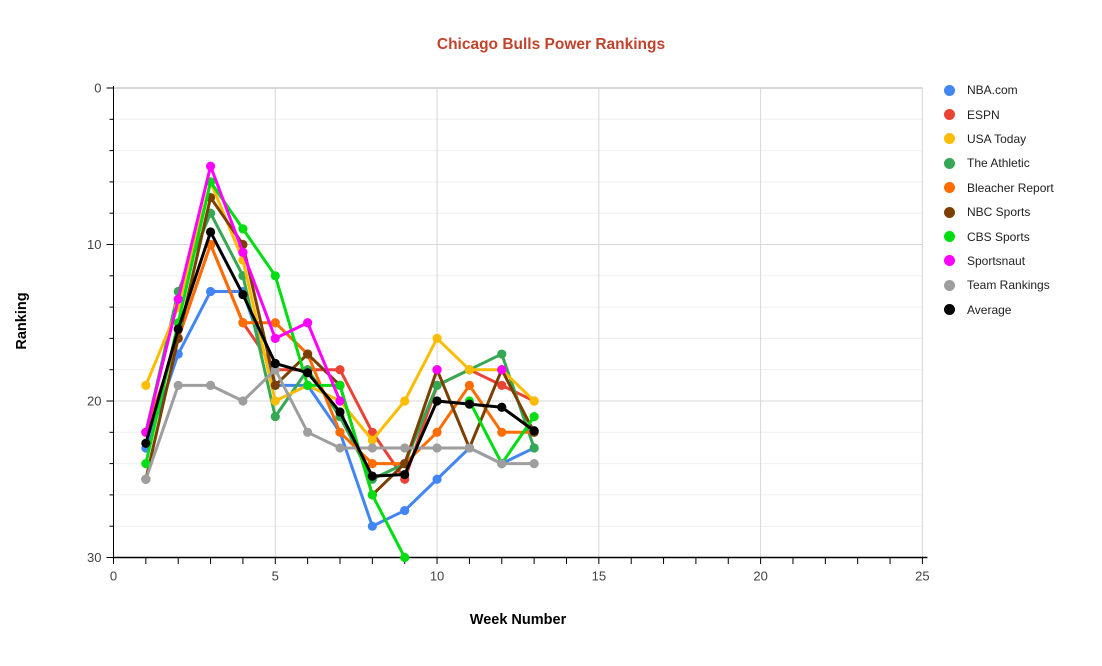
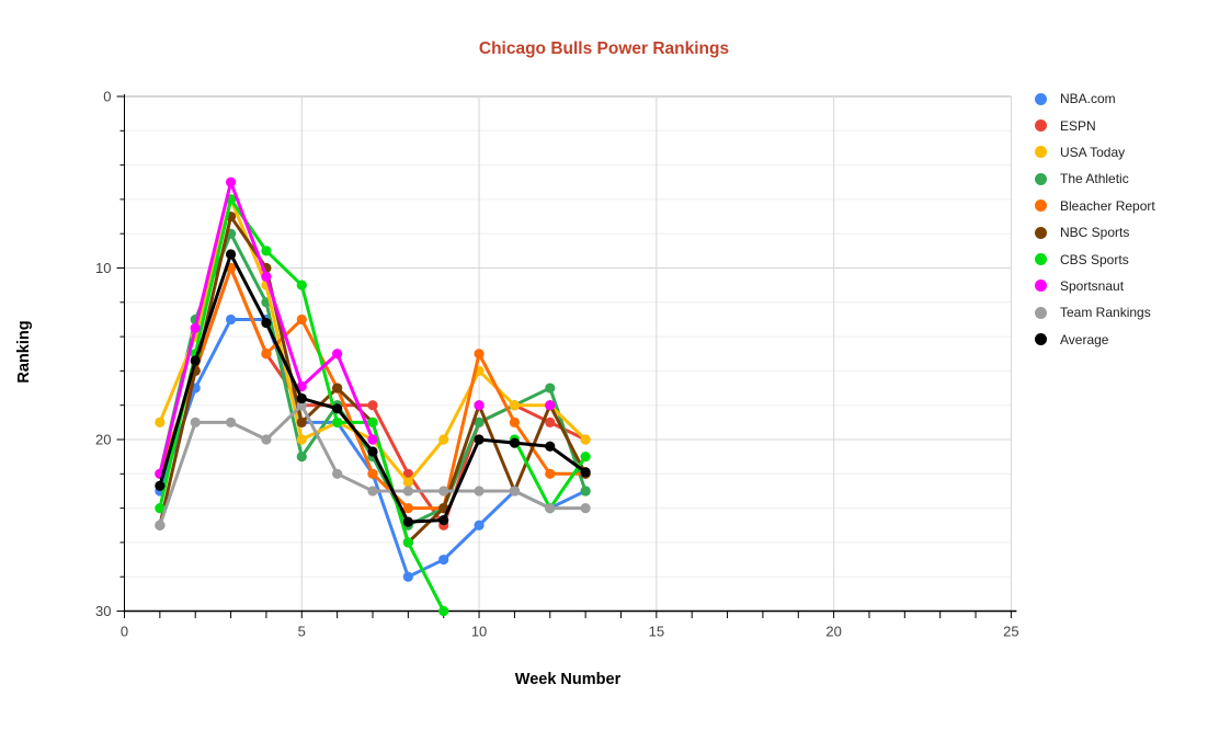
Bleacher Report/5: 15 -> 13
CBS Sports/5: 12 -> 11
Sportsnaut/5: 16.0 -> 16.9
Bleacher Report/10: 22 -> 15
